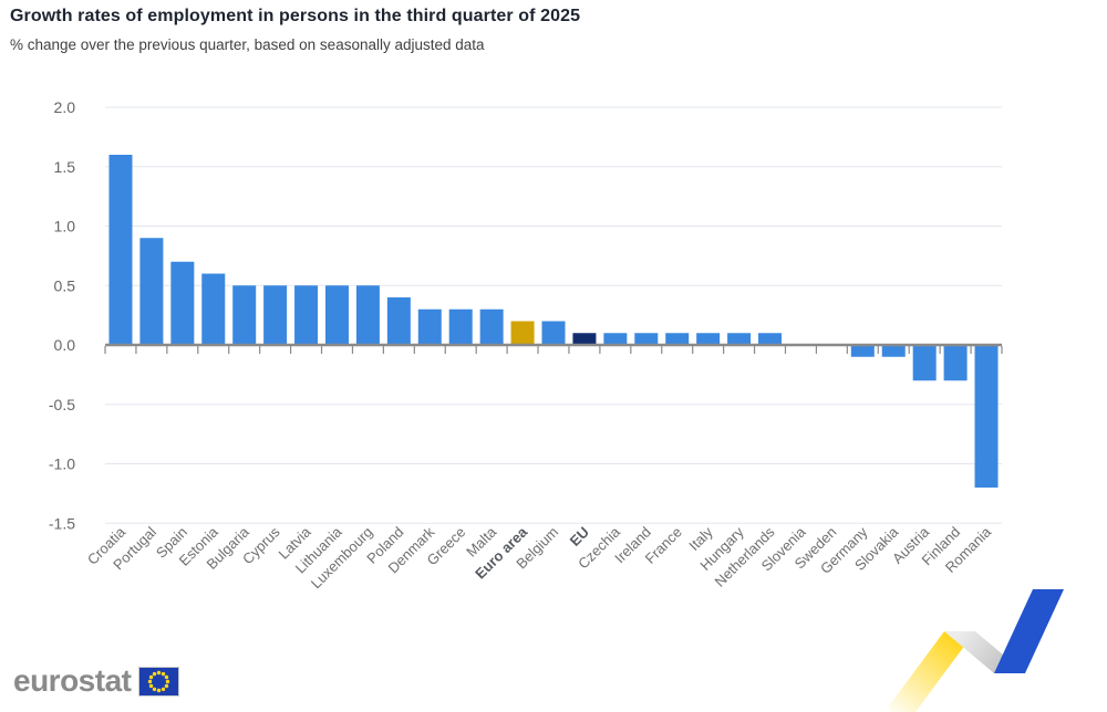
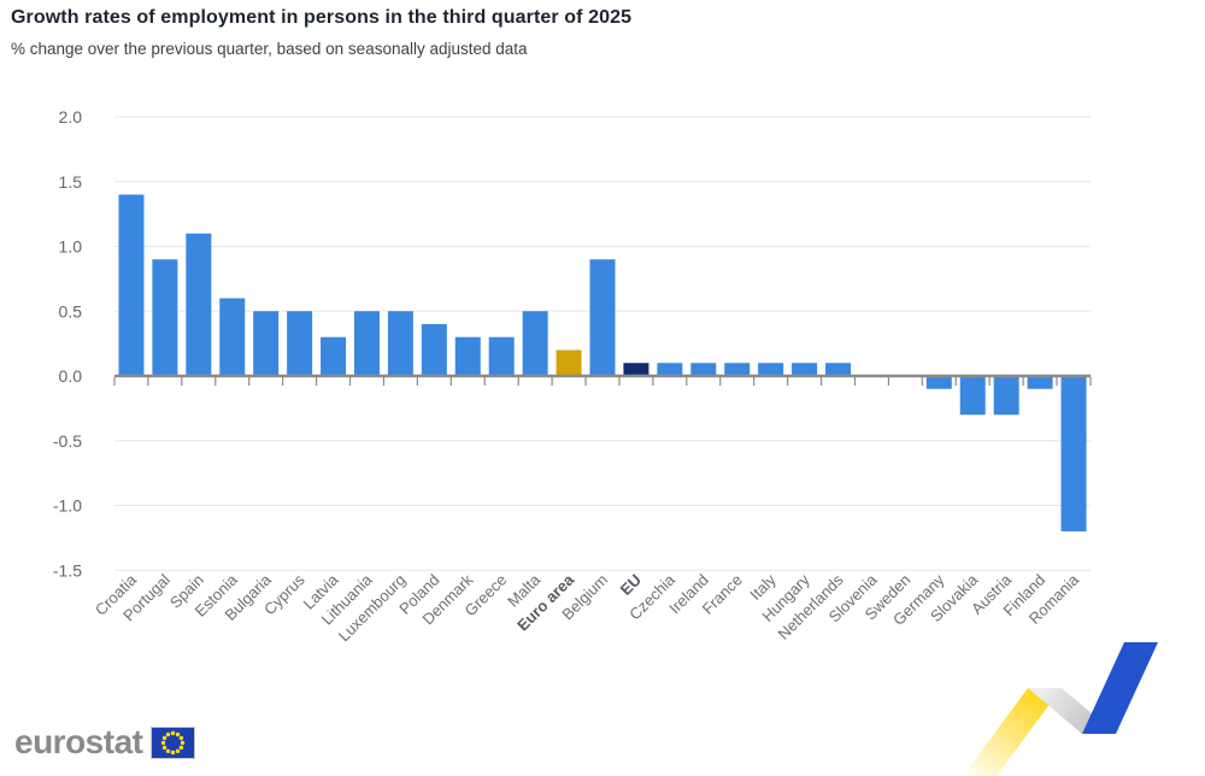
Croatia: 1.6 -> 1.4
Spain: 0.7 -> 1.1
Latvia: 0.5 -> 0.3
Malta: 0.3 -> 0.5
Belgium: 0.2 -> 0.9
Slovakia: -0.1 -> -0.3
Finland: -0.3 -> -0.1
